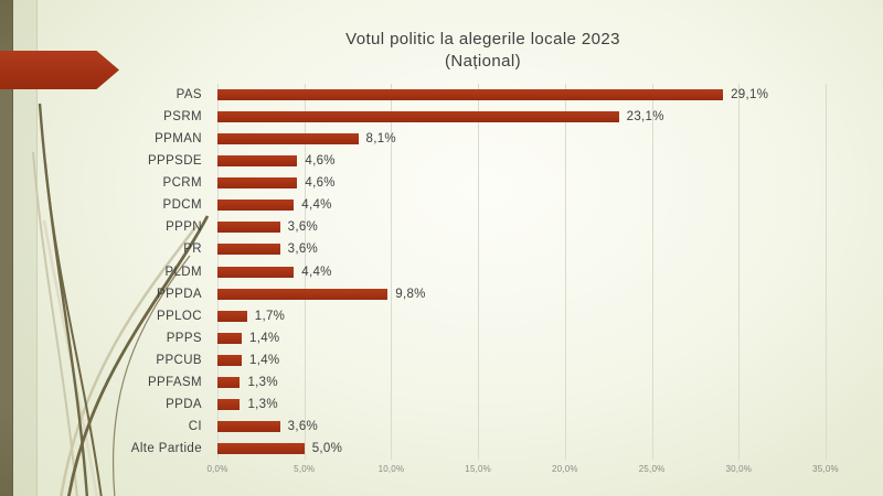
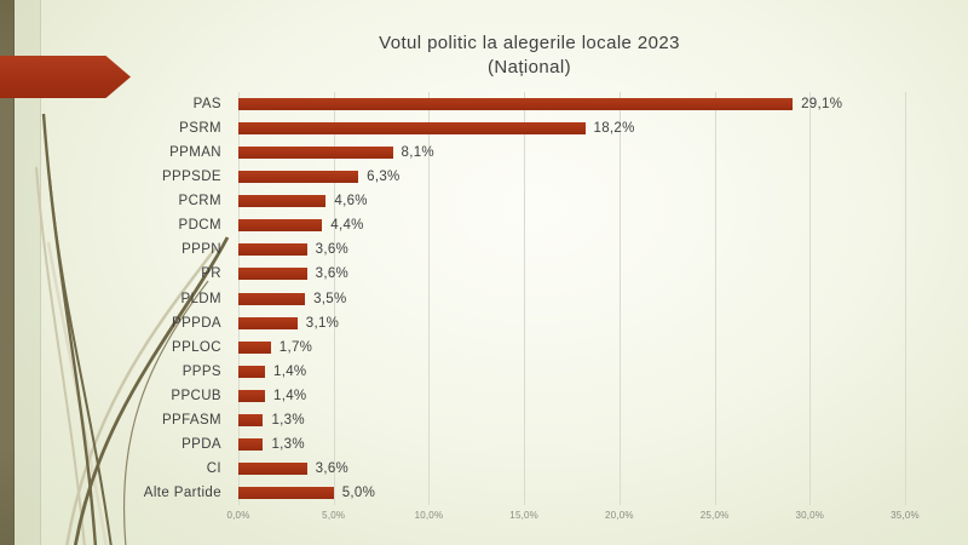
PSRM: 23,1% -> 18,2%
PPPSDE: 4,6% -> 6,3%
PLDM: 4,4% -> 3,5%
PPPDA: 9,8% -> 3,1%
